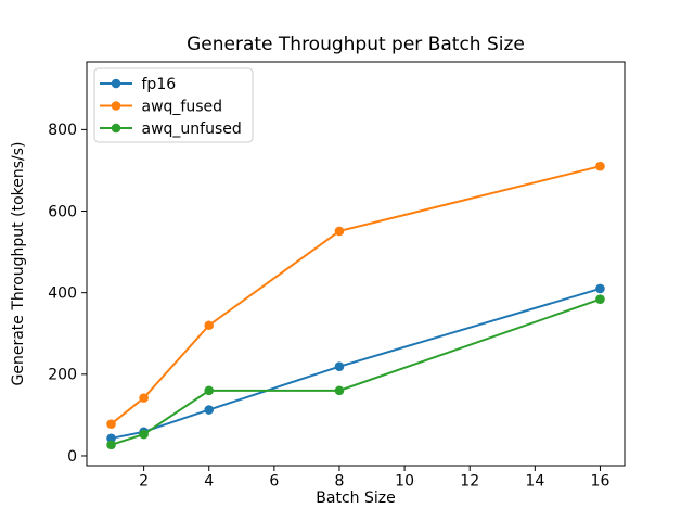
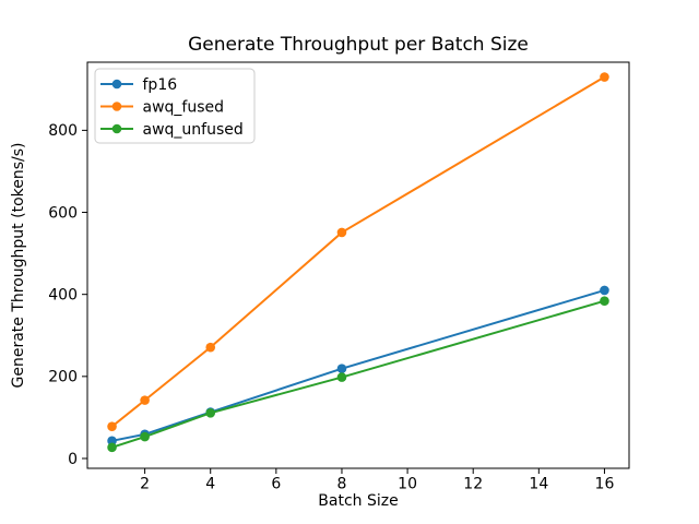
awq_fused/4: 320 -> 270
awq_unfused/4: 160 -> 110
awq_unfused/8: 160 -> 200
awq_fused/16: 710 -> 930
